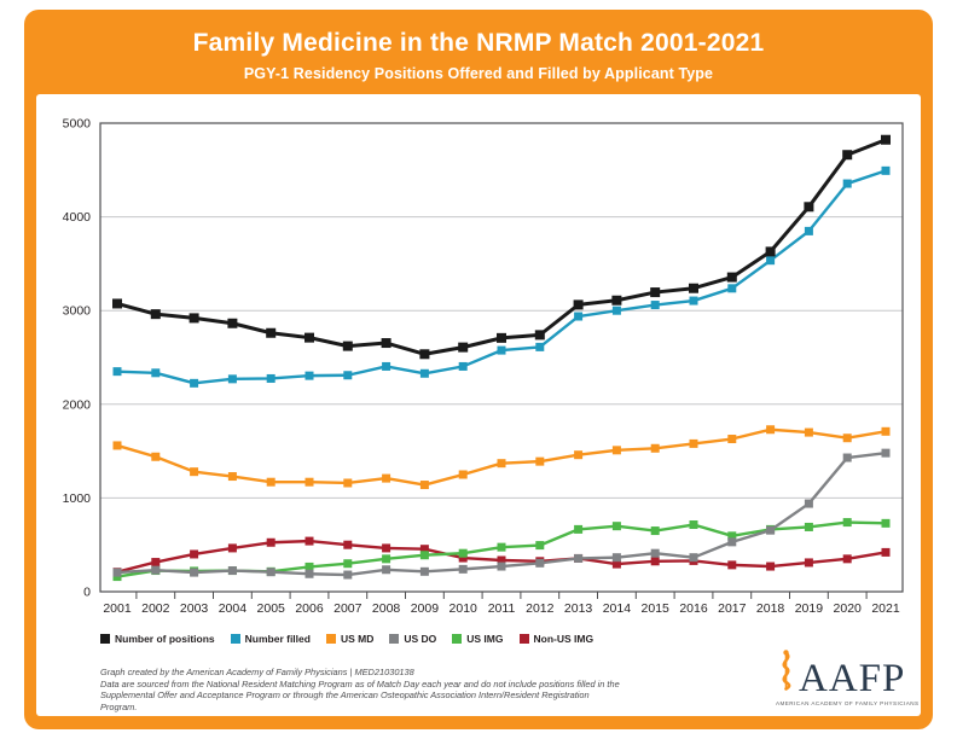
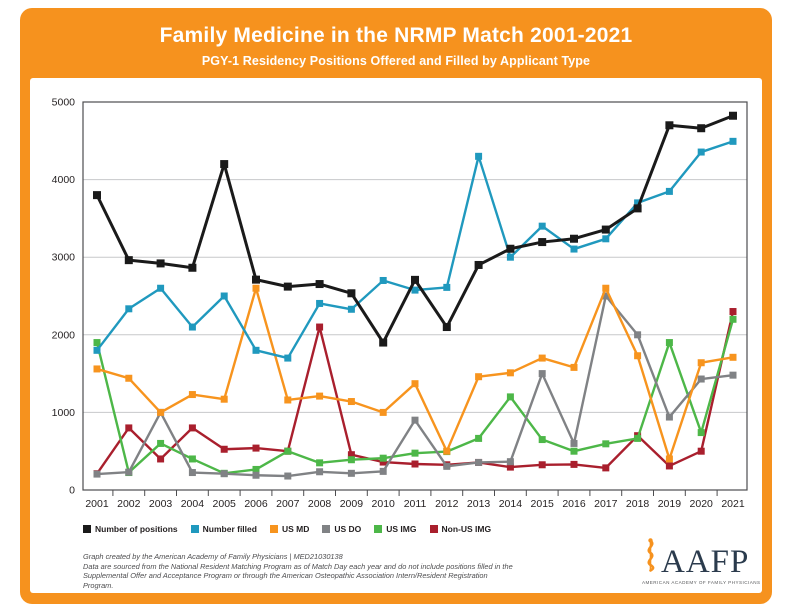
Number of positions/2001: 3100 -> 3800
Number filled/2001: 2400 -> 1800
US IMG/2001: 200 -> 1900
Non-US IMG/2002: 300 -> 800
Number filled/2003: 2200 -> 2600
US MD/2003: 1300 -> 1000
US DO/2003: 200 -> 1000
US IMG/2003: 200 -> 600
Number filled/2004: 2300 -> 2100
US IMG/2004: 200 -> 400
Non-US IMG/2004: 500 -> 800
Number of positions/2005: 2800 -> 4200
Number filled/2005: 2300 -> 2500
Number filled/2006: 2300 -> 1800
US MD/2006: 1200 -> 2600
Number filled/2007: 2300 -> 1700
US IMG/2007: 300 -> 500
Non-US IMG/2008: 500 -> 2100
Number of positions/2010: 2600 -> 1900
Number filled/2010: 2400 -> 2700
US MD/2010: 1200 -> 1000
US DO/2011: 300 -> 900
Number of positions/2012: 2700 -> 2100
US MD/2012: 1400 -> 500
Number of positions/2013: 3100 -> 2900
Number filled/2013: 2900 -> 4300
US IMG/2014: 700 -> 1200
Number filled/2015: 3100 -> 3400
US MD/2015: 1500 -> 1700
US DO/2015: 400 -> 1500
US DO/2016: 400 -> 600
US IMG/2016: 700 -> 500
US MD/2017: 1600 -> 2600
US DO/2017: 500 -> 2500
Number filled/2018: 3500 -> 3700
US DO/2018: 700 -> 2000
Non-US IMG/2018: 300 -> 700
Number of positions/2019: 4100 -> 4700
US MD/2019: 1700 -> 400
US IMG/2019: 700 -> 1900
Non-US IMG/2020: 400 -> 500
US IMG/2021: 700 -> 2200
Non-US IMG/2021: 400 -> 2300
